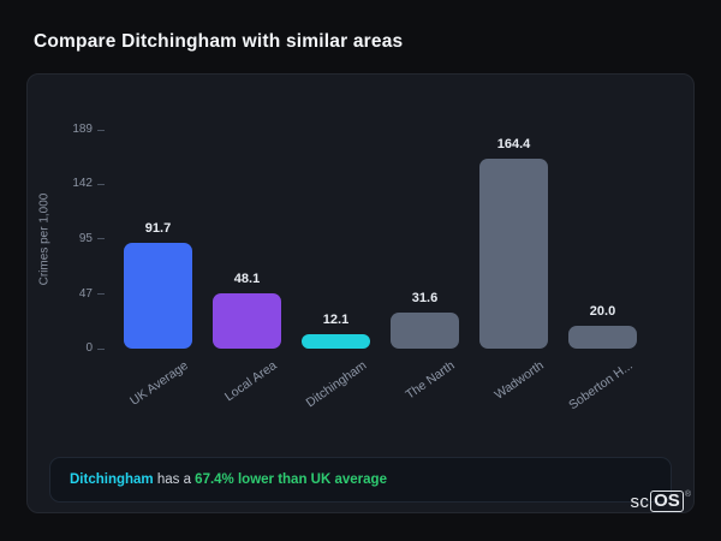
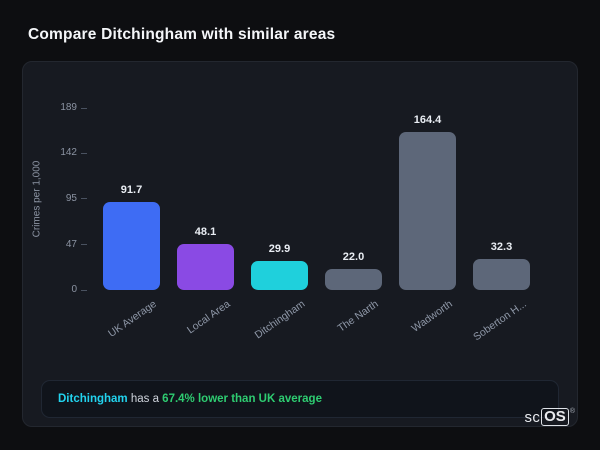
Ditchingham: 12.1 -> 29.9
The Narth: 31.6 -> 22.0
Soberton H...: 20.0 -> 32.3
